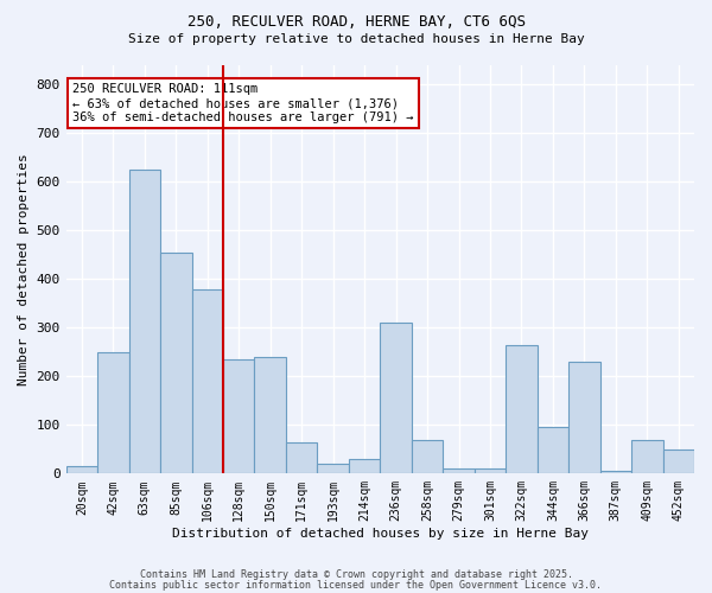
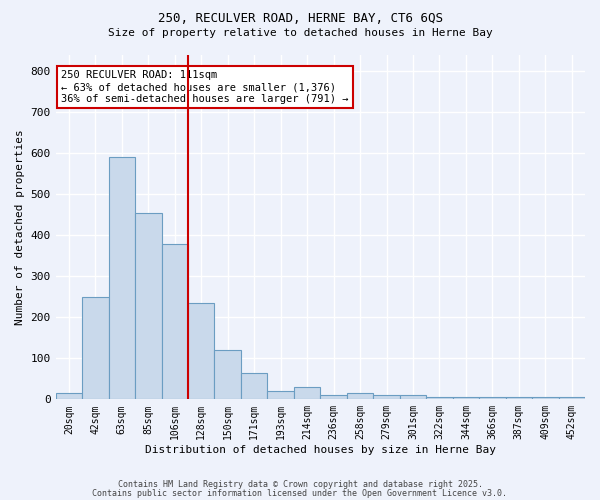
63sqm: 625 -> 590
150sqm: 240 -> 120
236sqm: 310 -> 10
258sqm: 70 -> 15
322sqm: 265 -> 5
344sqm: 95 -> 5
366sqm: 230 -> 5
409sqm: 70 -> 5
452sqm: 50 -> 5
